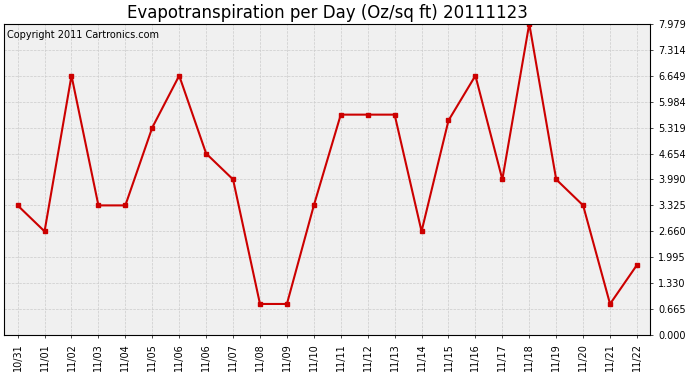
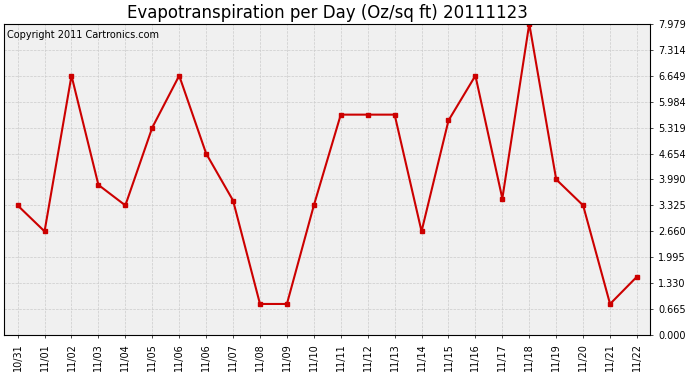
11/03: 3.33 -> 3.85
11/07: 3.99 -> 3.45
11/17: 3.99 -> 3.50
11/22: 1.80 -> 1.50
